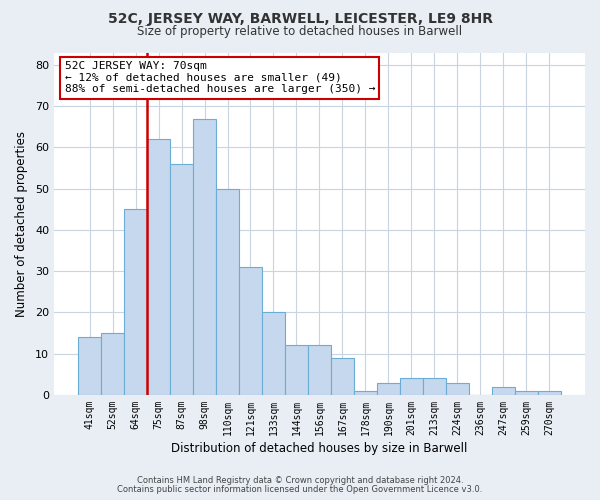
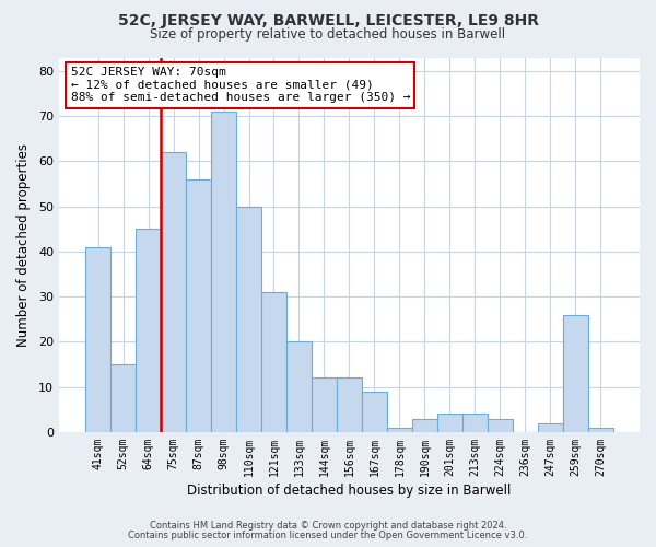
41sqm: 14 -> 41
98sqm: 67 -> 71
259sqm: 1 -> 26
